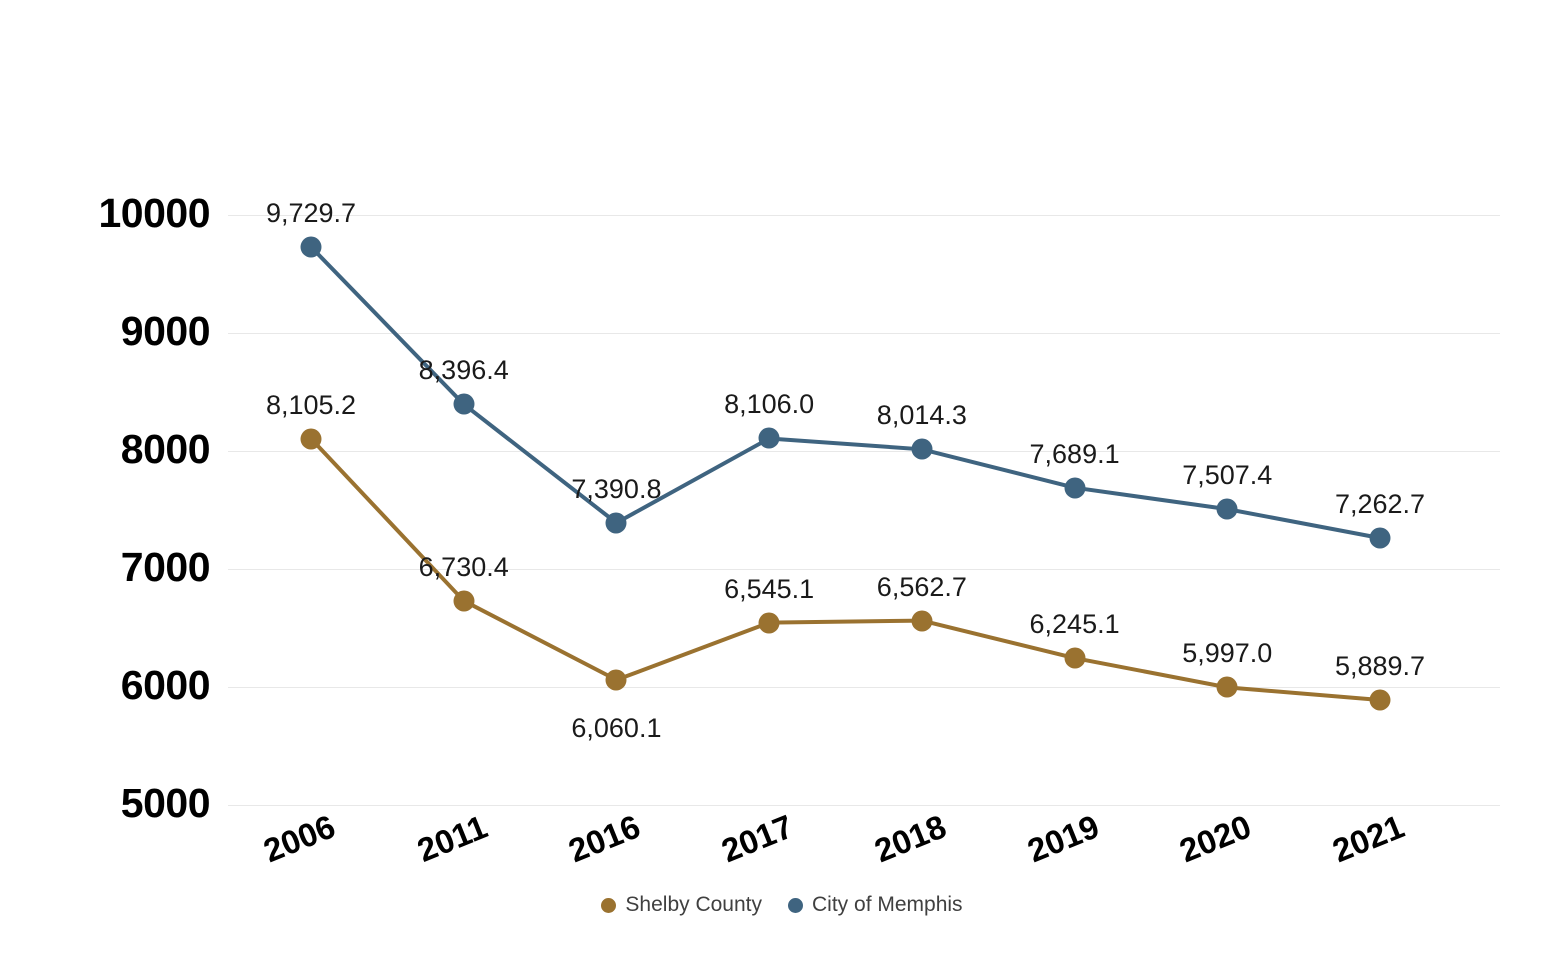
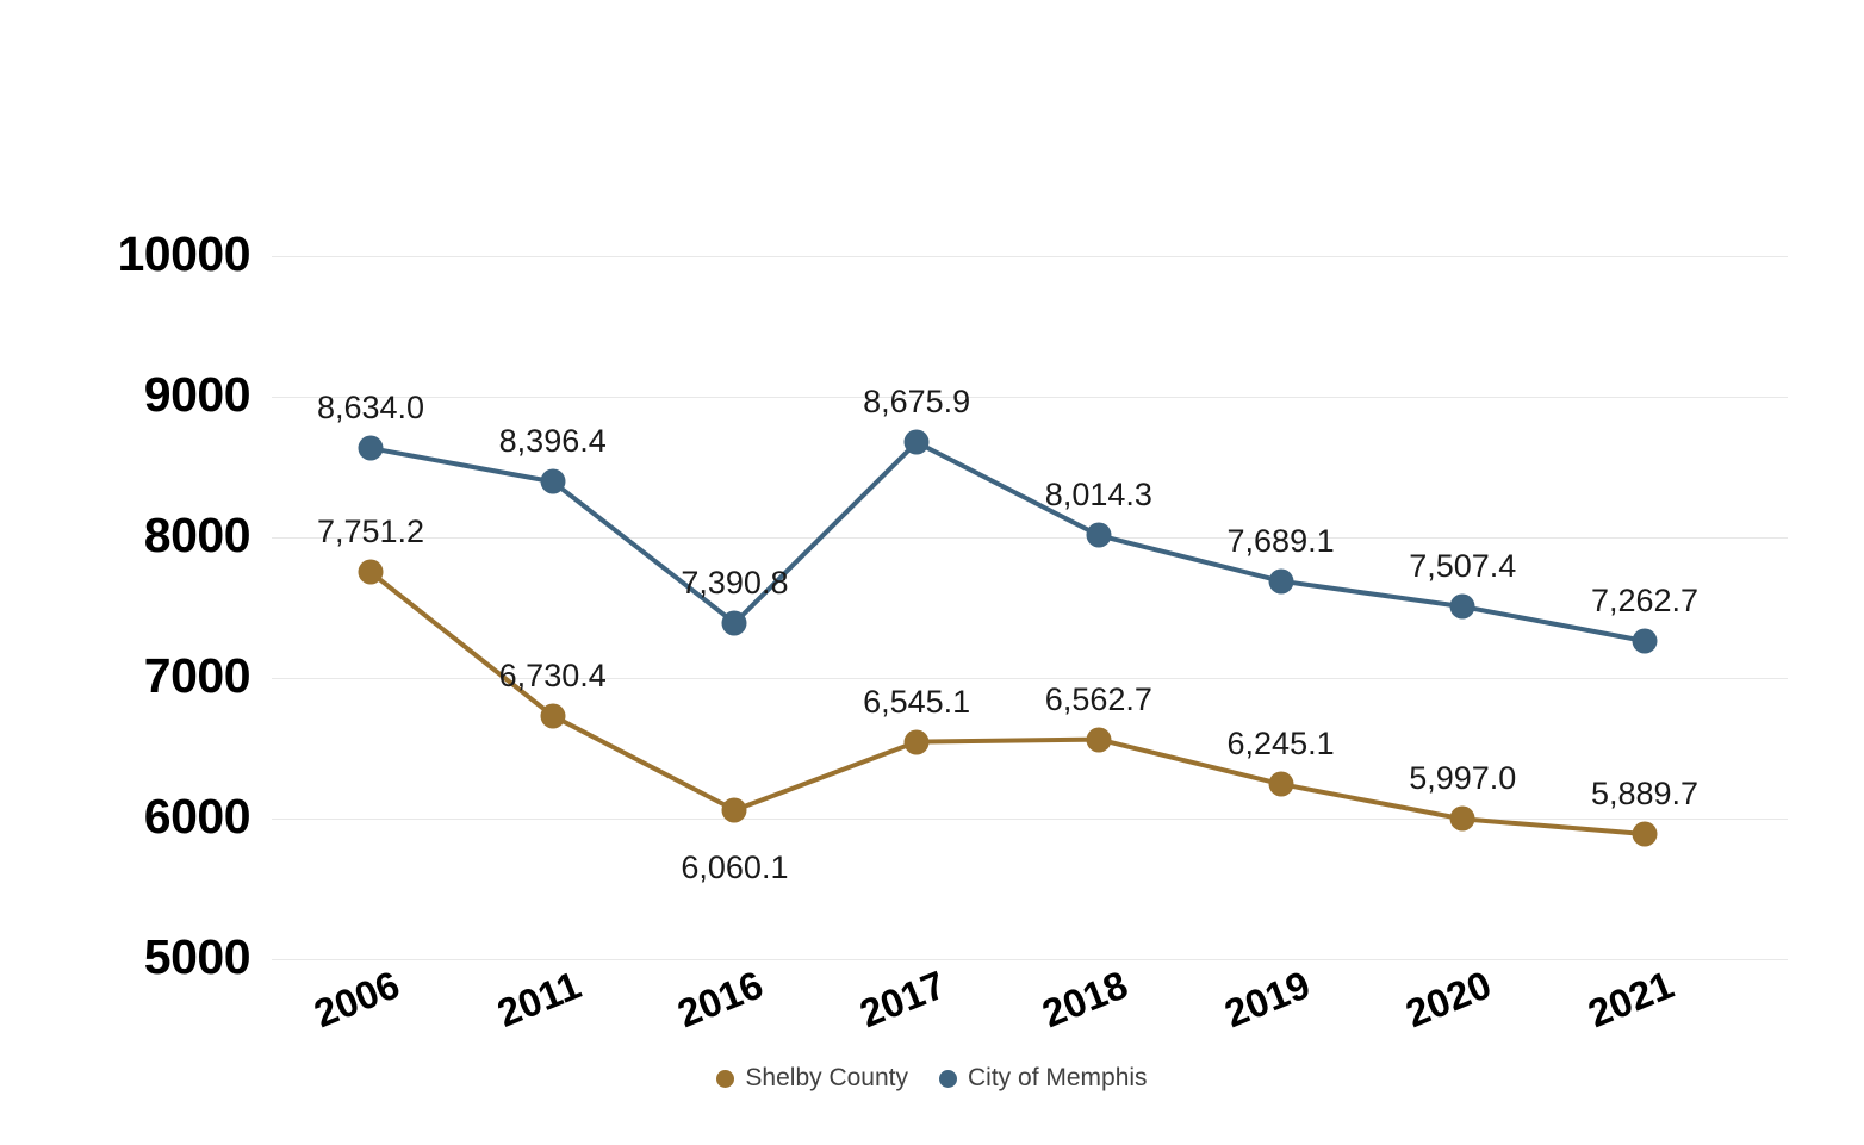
Shelby County/2006: 8,105.2 -> 7,751.2
City of Memphis/2006: 9,729.7 -> 8,634.0
City of Memphis/2017: 8,106.0 -> 8,675.9
